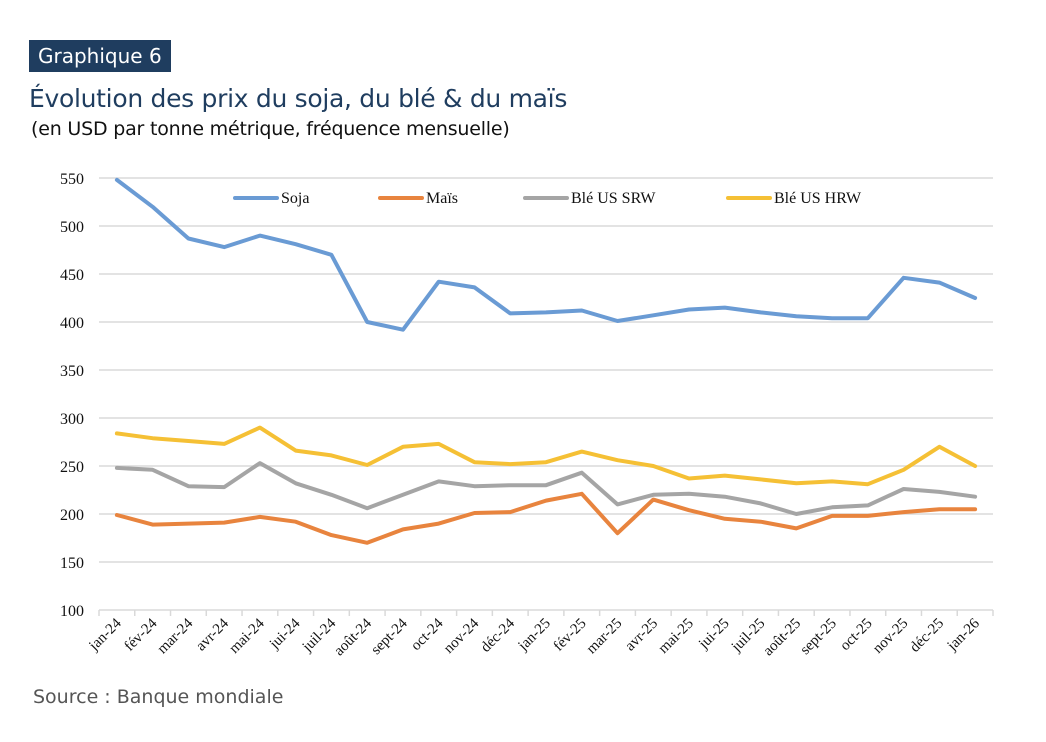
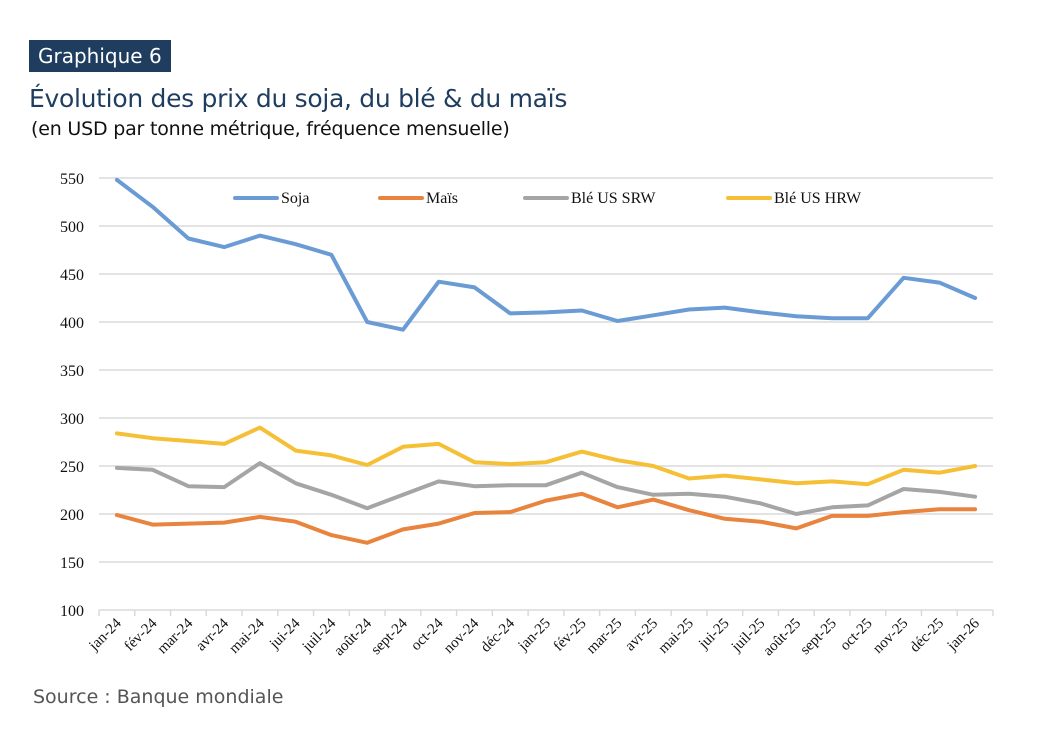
Maïs/mar-25: 180 -> 210
Blé US SRW/mar-25: 210 -> 230
Blé US HRW/déc-25: 270 -> 240
